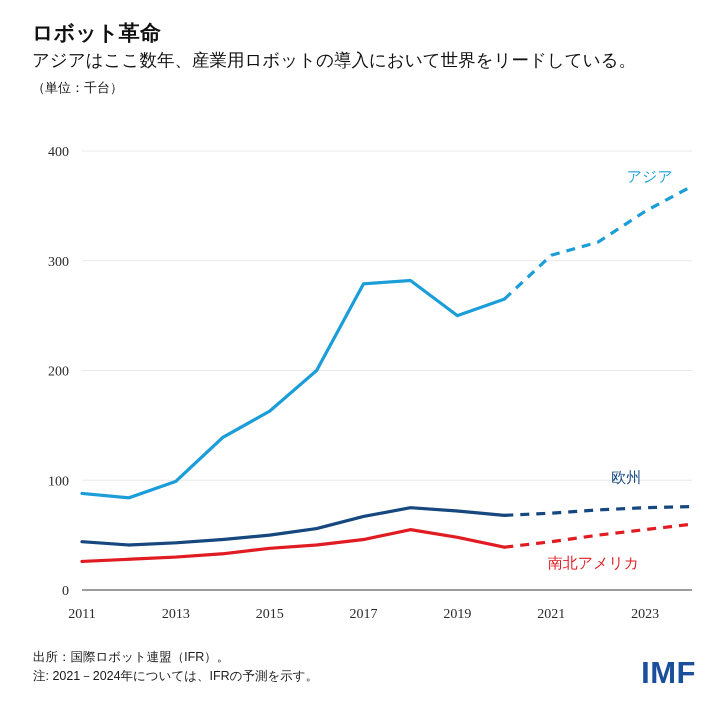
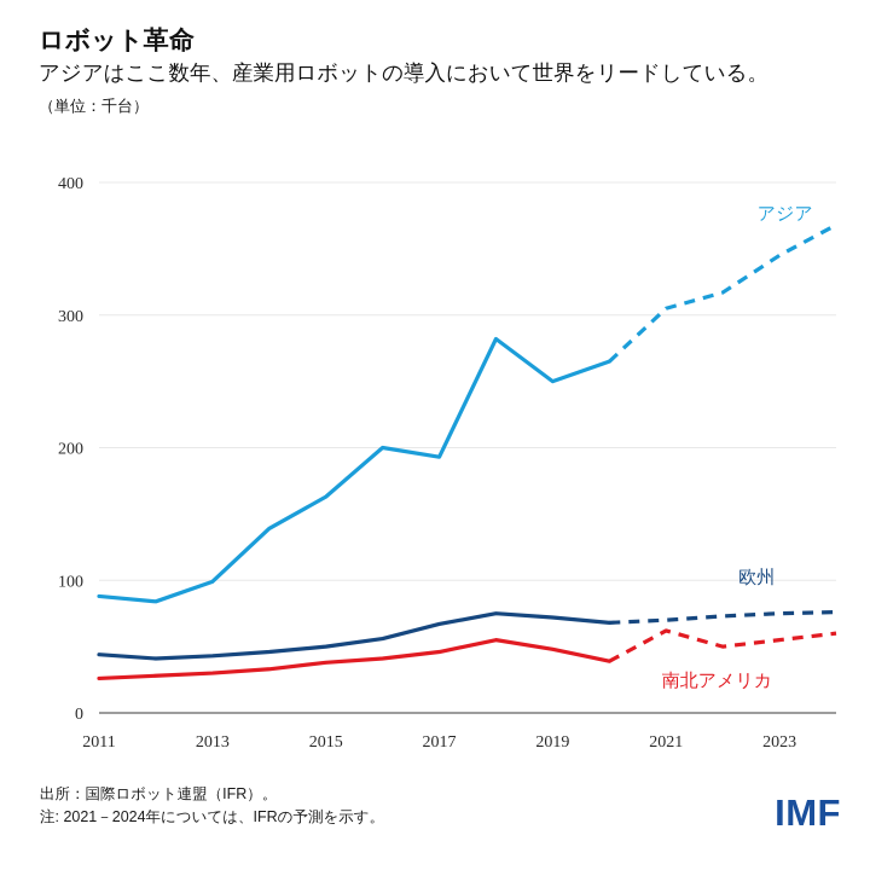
アジア/2017: 279 -> 193
南北アメリカ/2021: 44 -> 62
